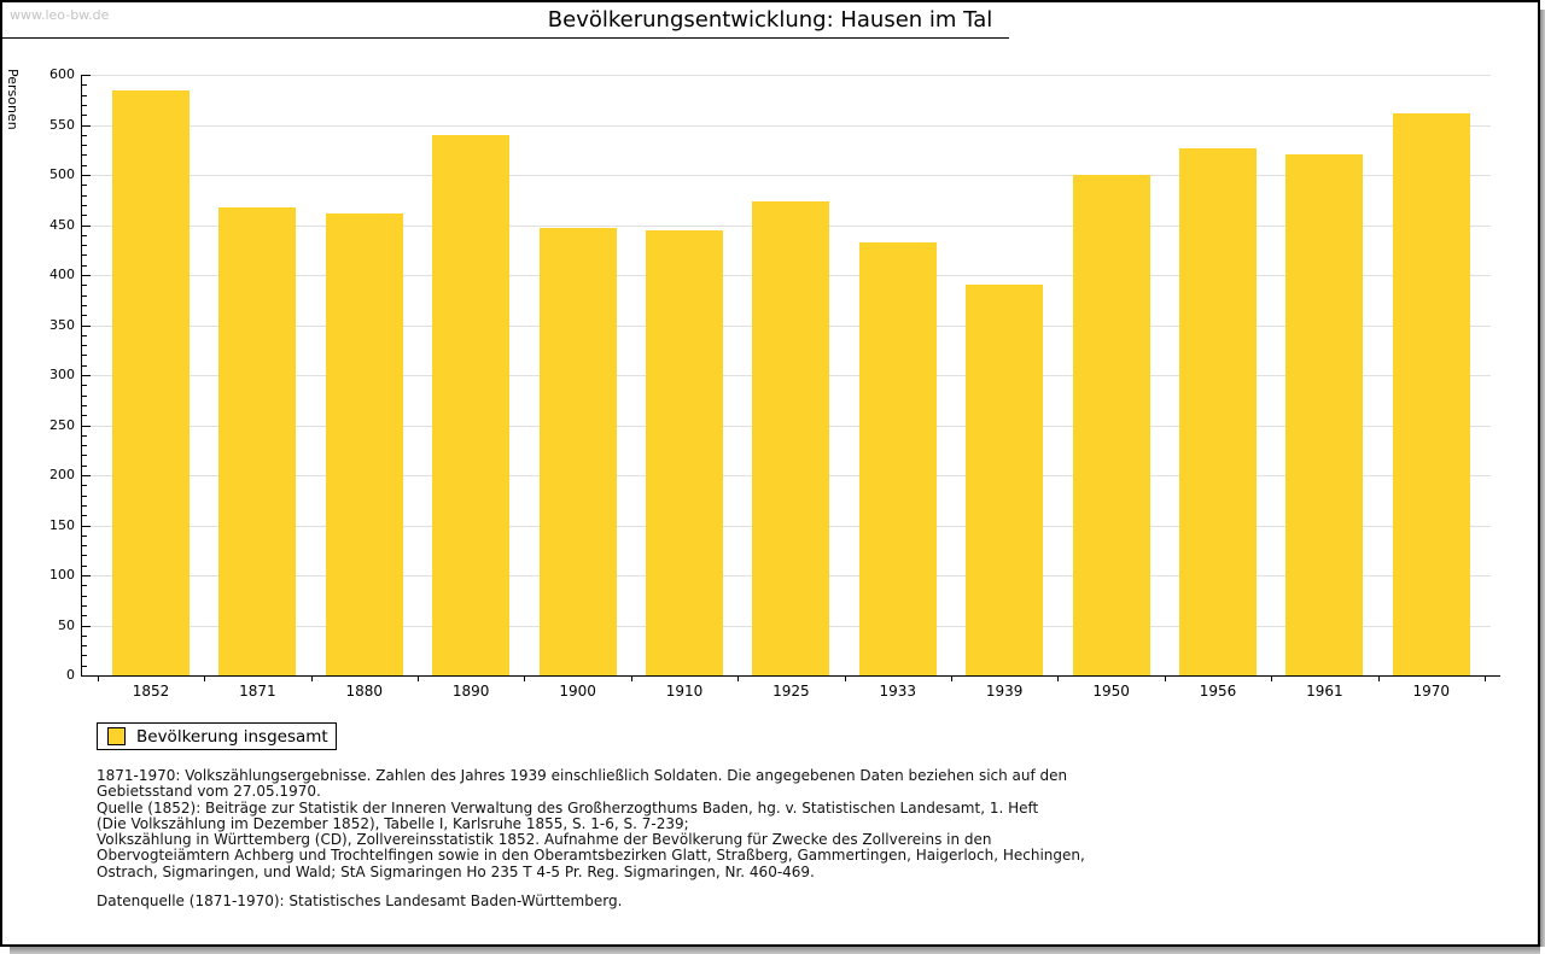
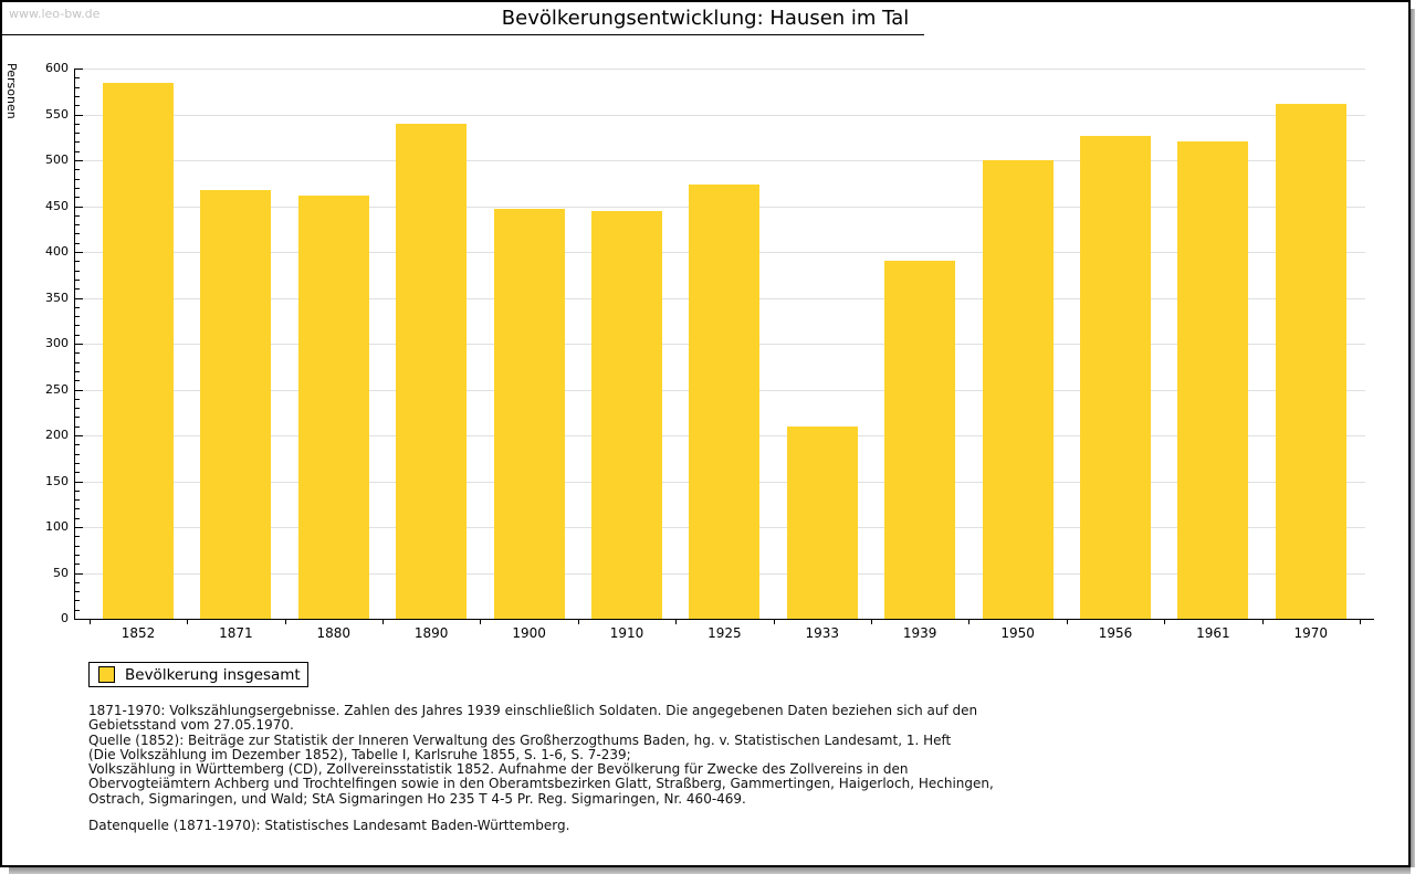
1933: 430 -> 210
